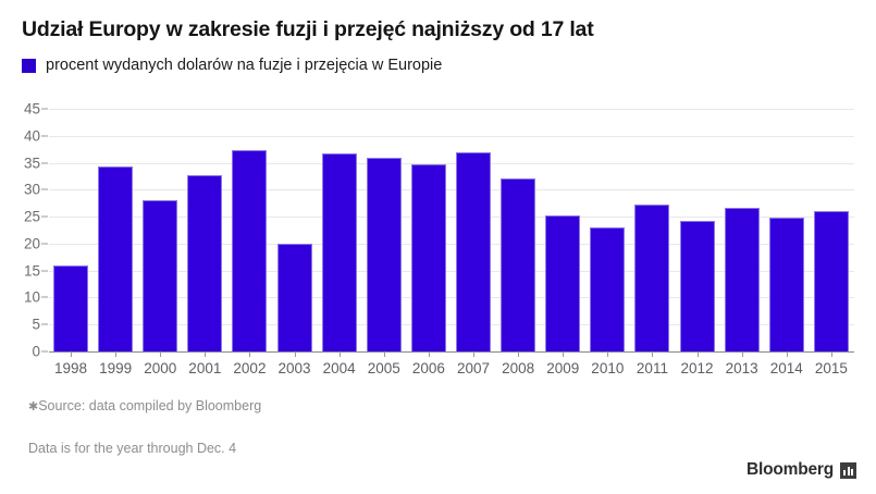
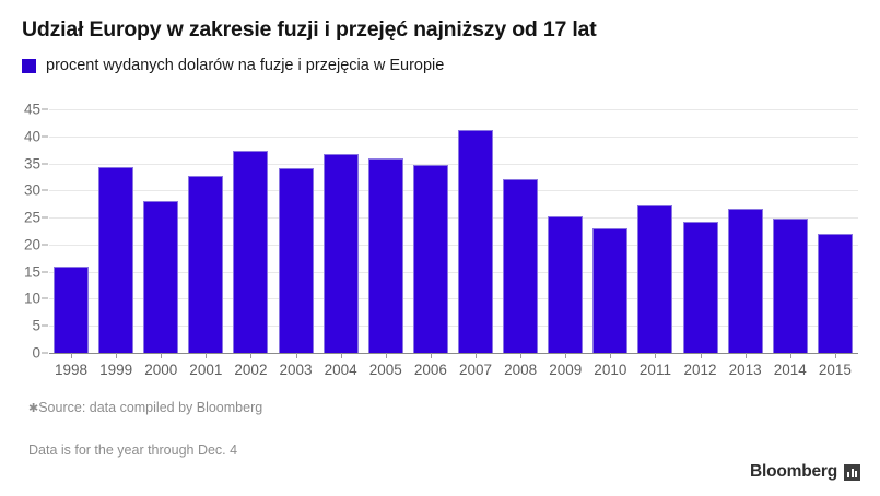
2003: 20 -> 34
2007: 37 -> 41
2015: 26 -> 22
